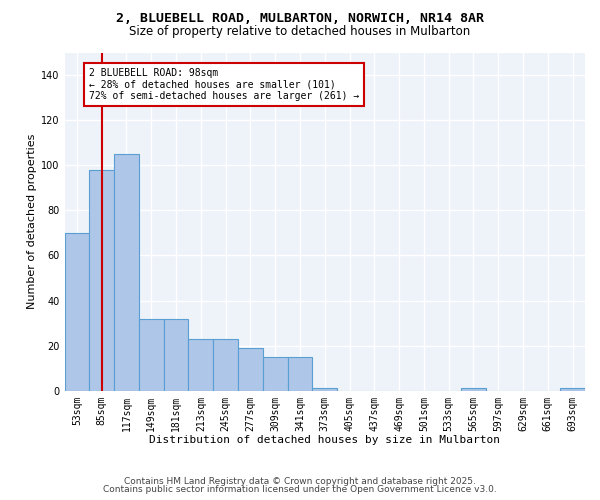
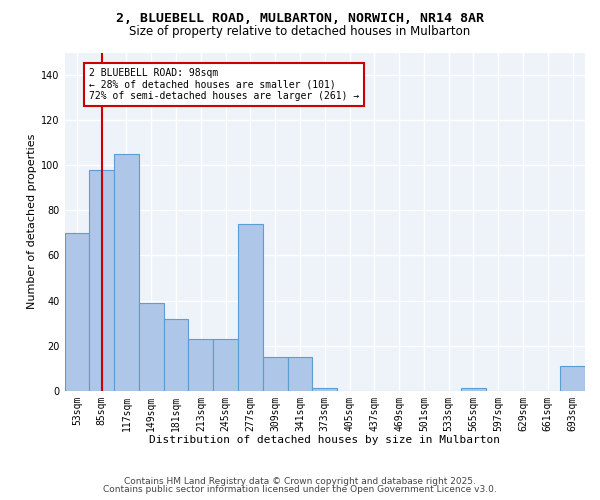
149sqm: 32 -> 39
277sqm: 19 -> 74
693sqm: 1 -> 11
